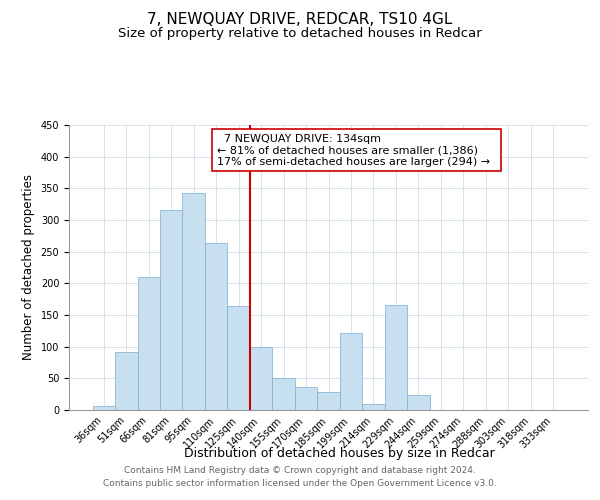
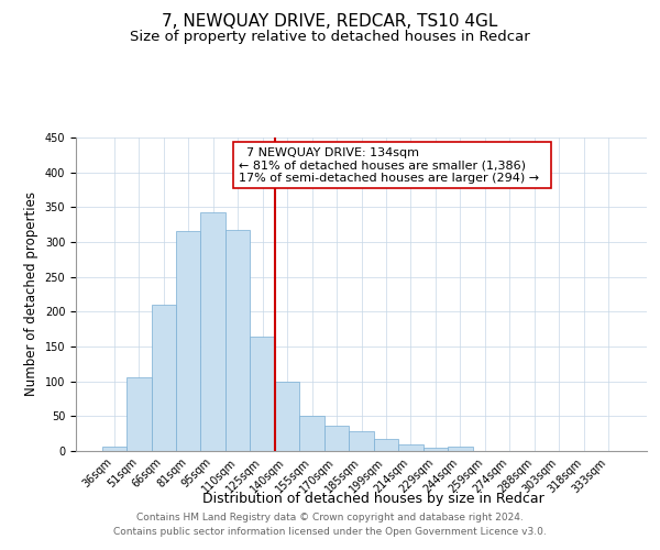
51sqm: 92 -> 106
110sqm: 264 -> 318
199sqm: 122 -> 18
229sqm: 166 -> 4
244sqm: 24 -> 6
